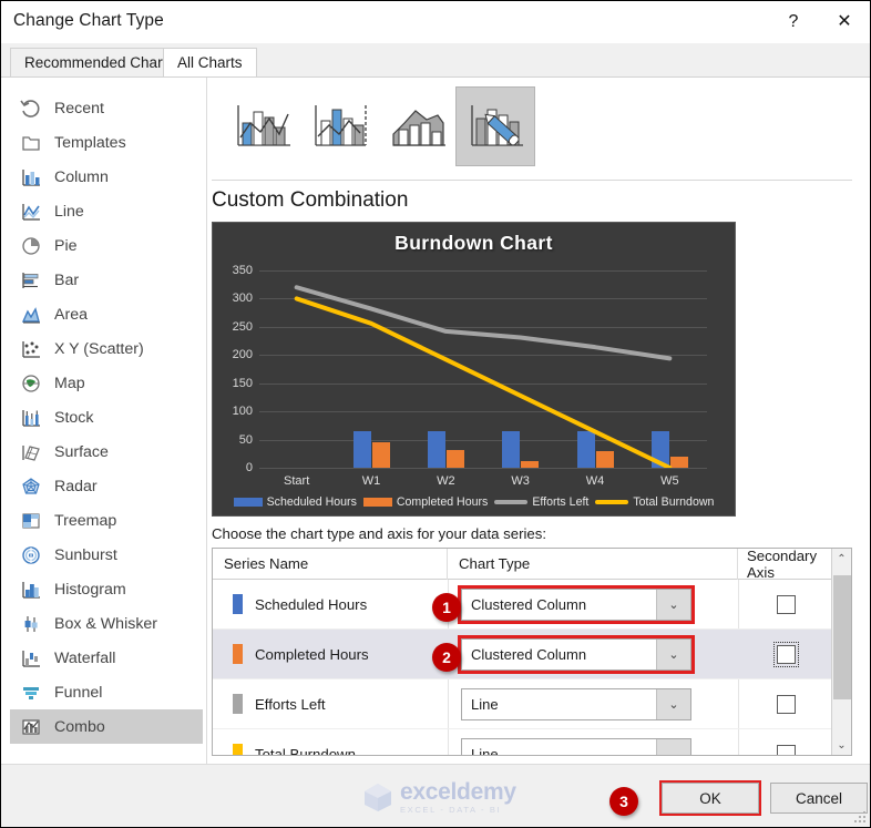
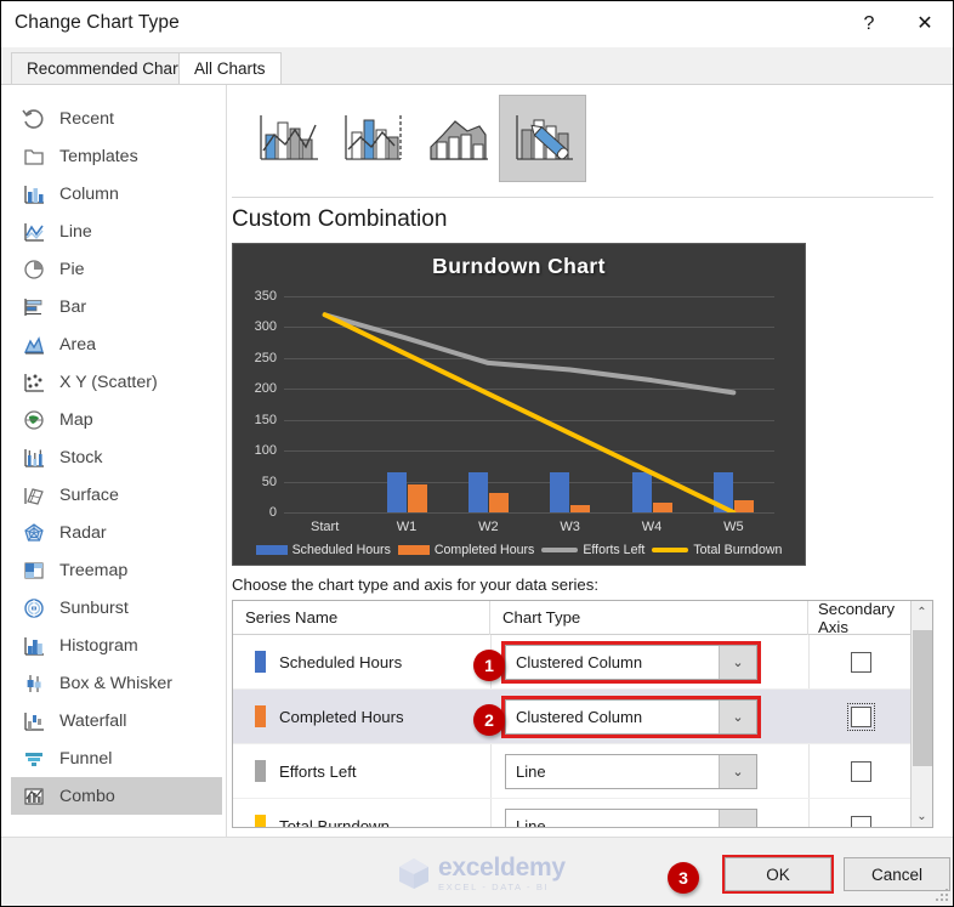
Total Burndown/Start: 300 -> 320
Completed Hours/W4: 30 -> 20
